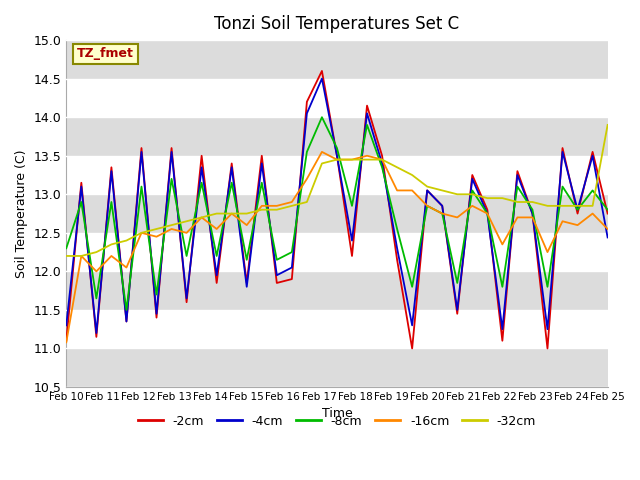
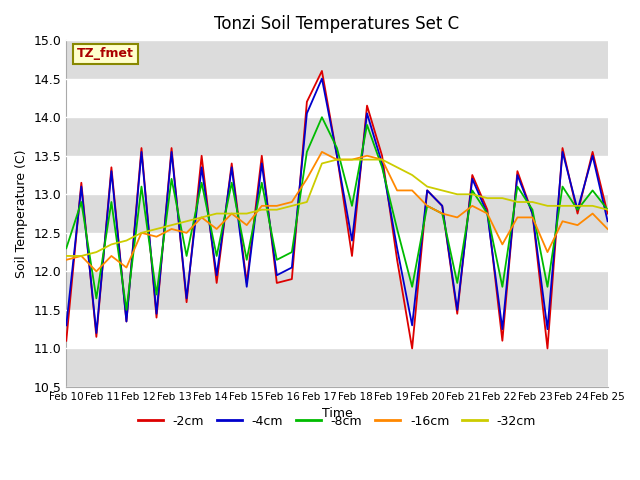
-16cm/Feb 10: 11.08 -> 12.15
-4cm/Feb 25: 12.44 -> 12.65
-32cm/Feb 25: 13.90 -> 12.80
